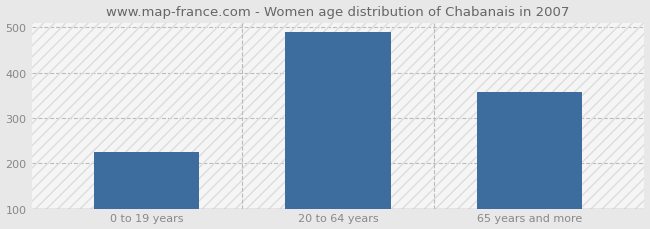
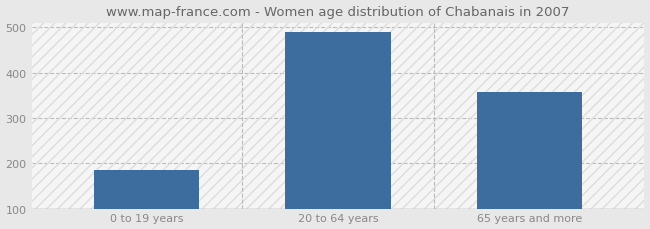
0 to 19 years: 225 -> 185
